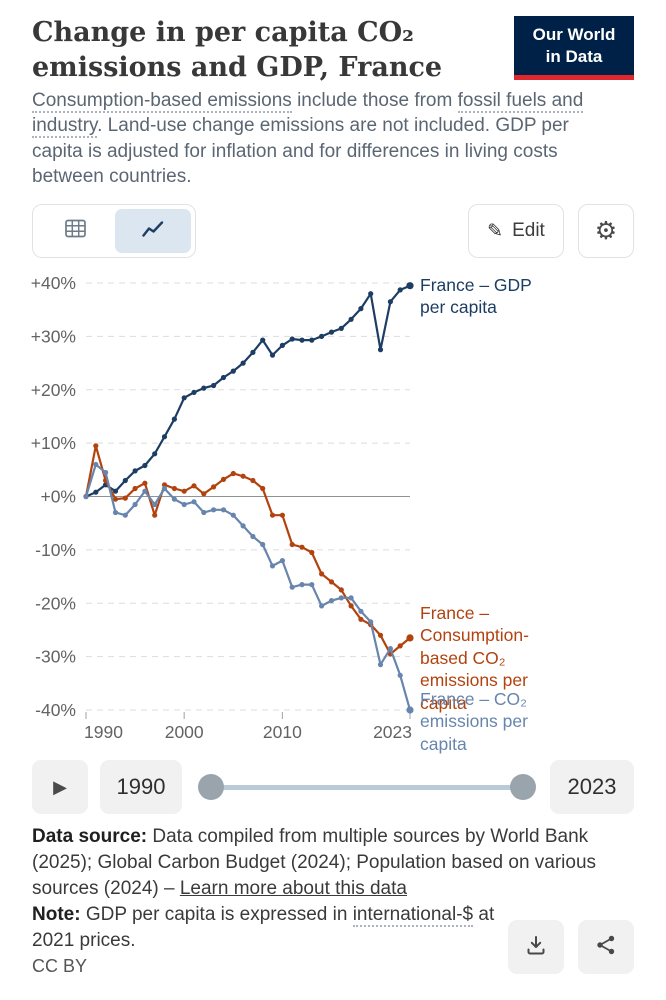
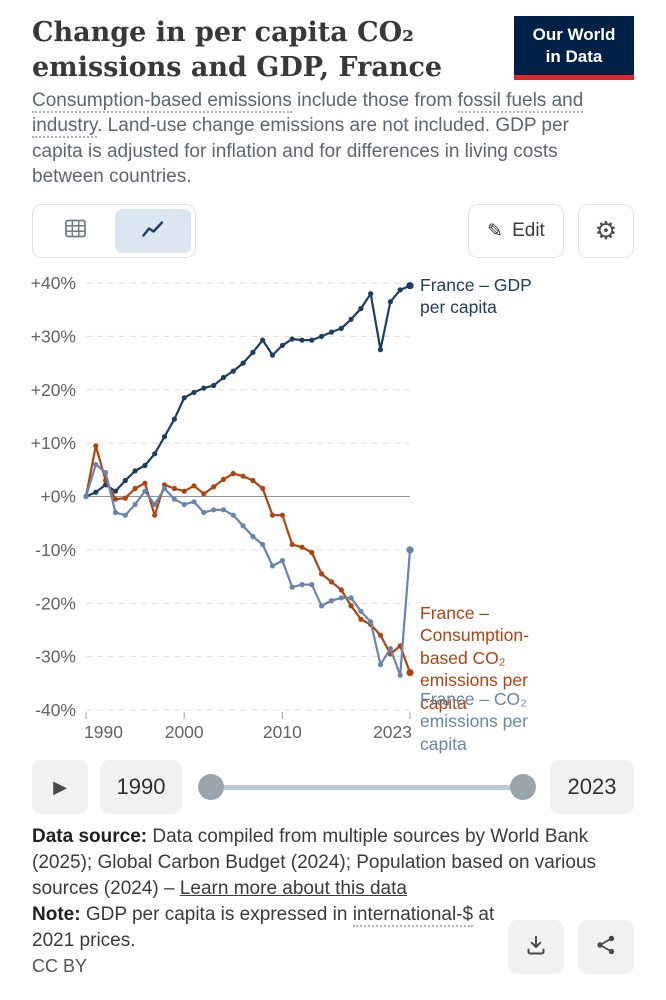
France – Consumption-based CO₂ emissions per capita/2023: -26% -> -33%
France – CO₂ emissions per capita/2023: -40% -> -10%
